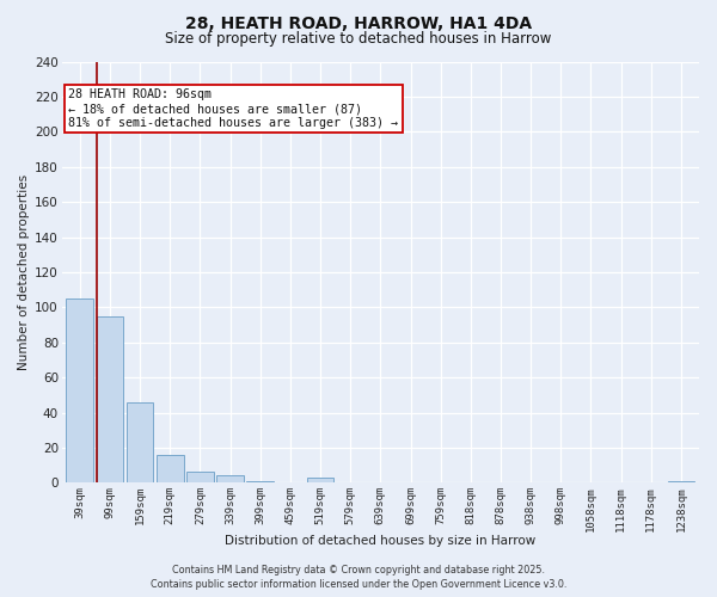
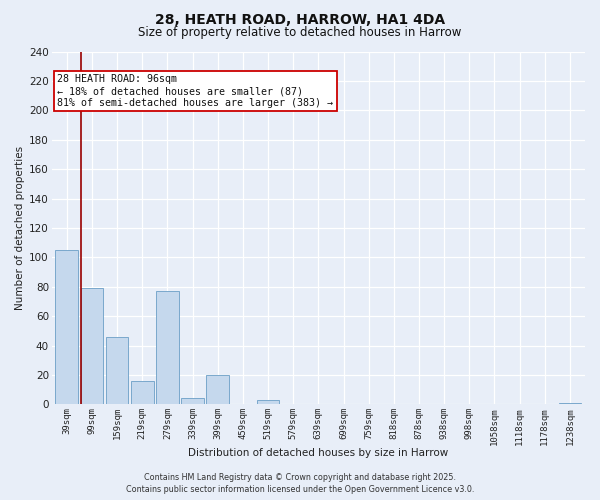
99sqm: 95 -> 79
279sqm: 6 -> 77
399sqm: 1 -> 20
